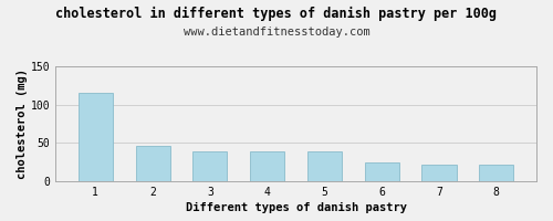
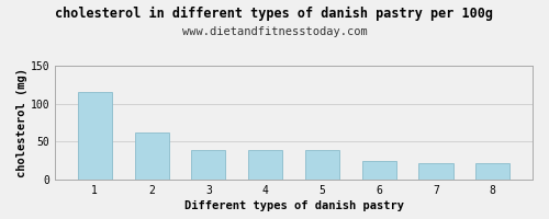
2: 46 -> 62
